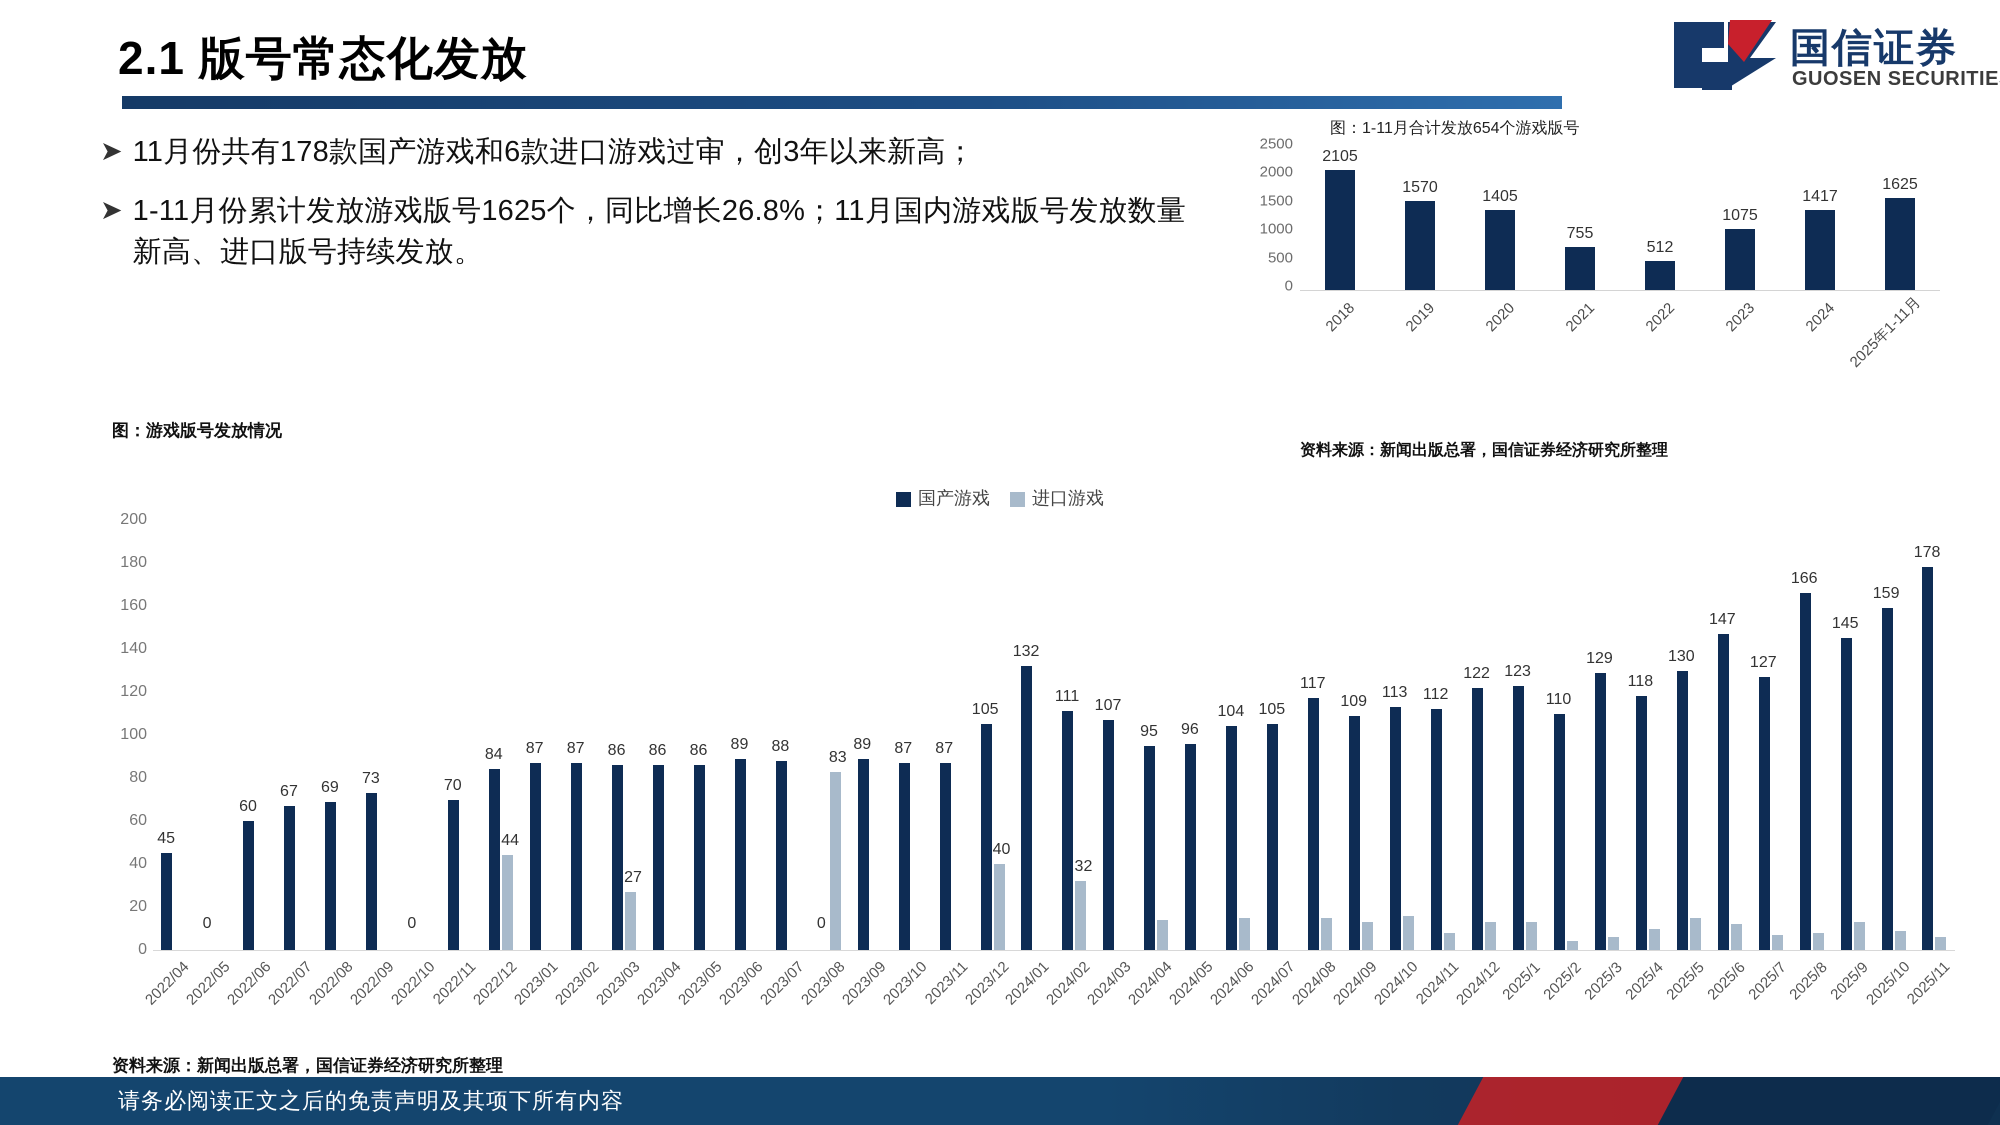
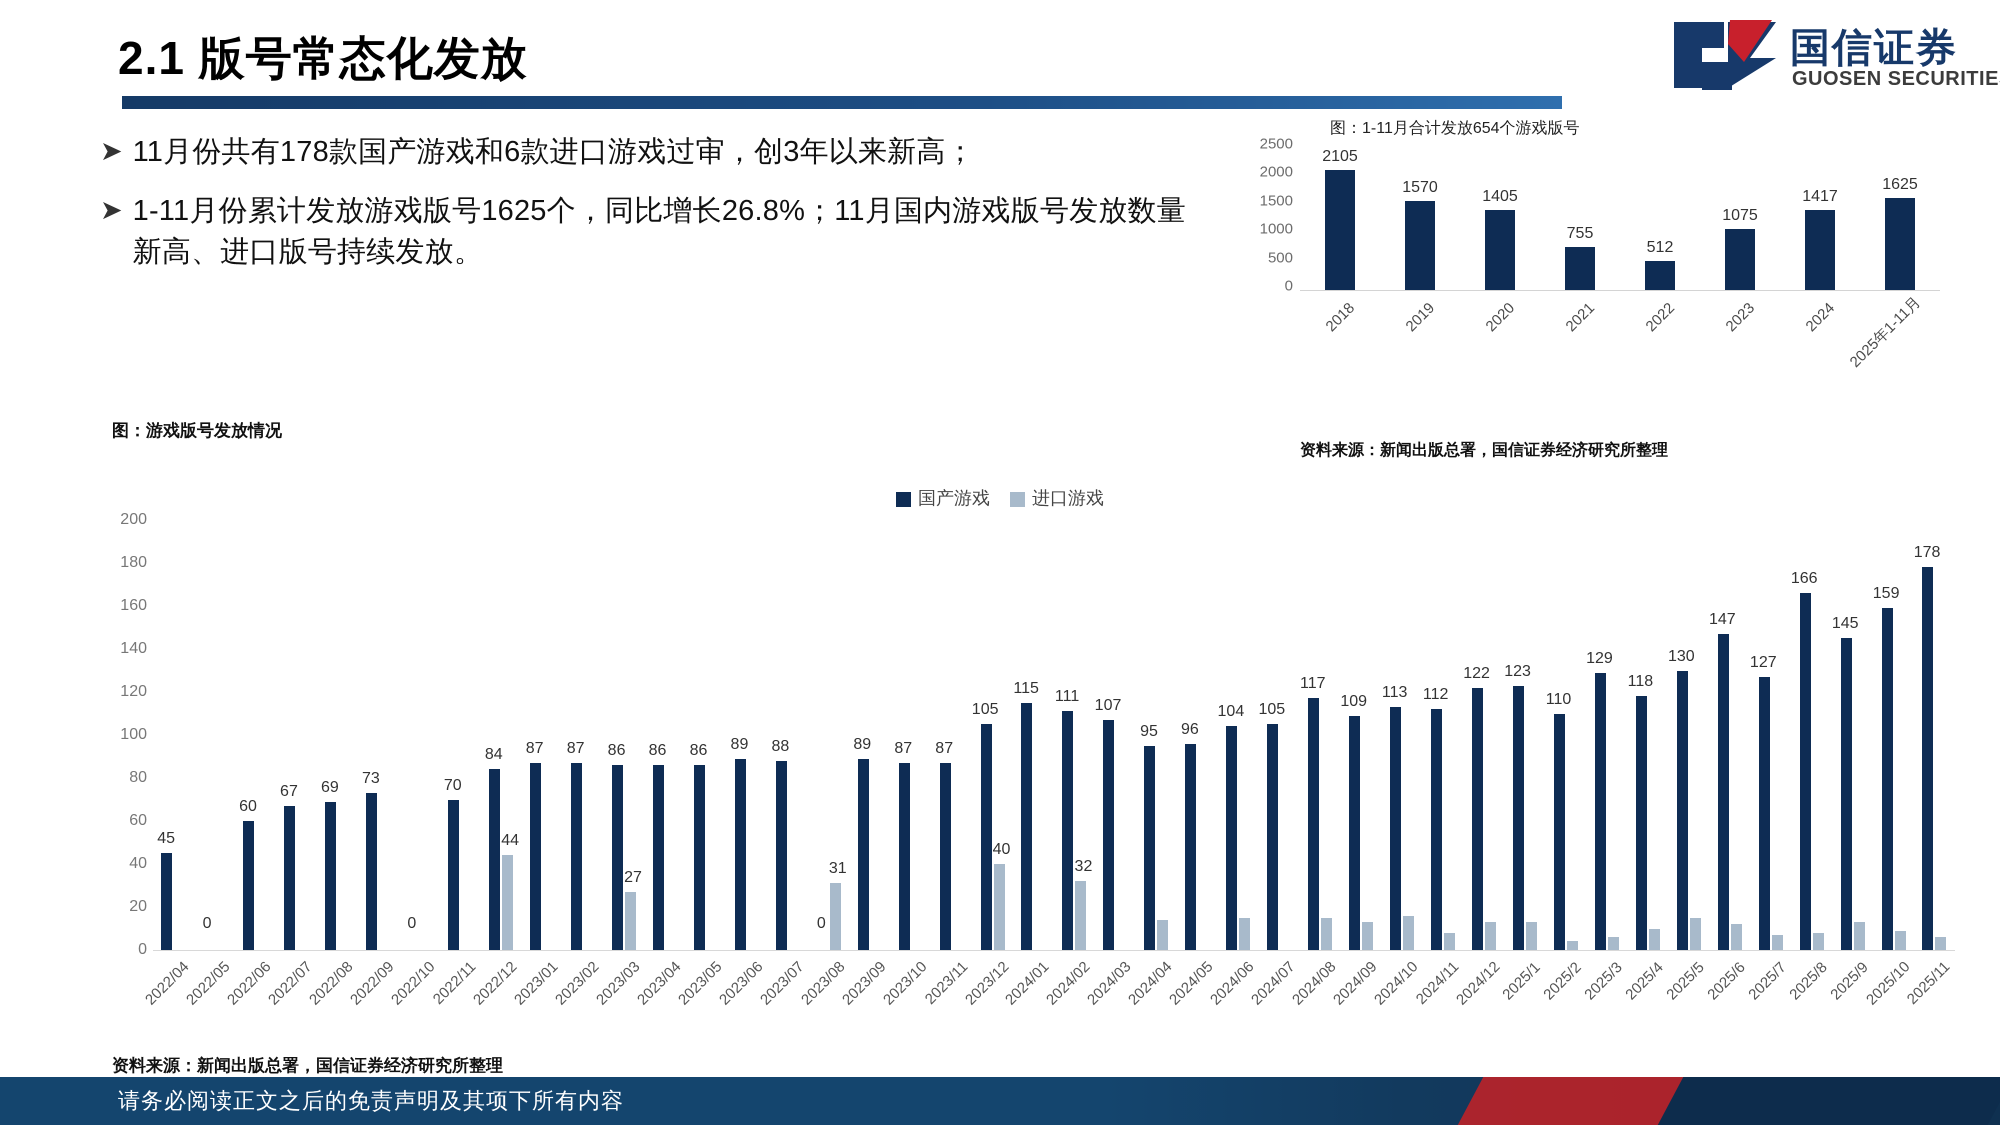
图：游戏版号发放情况/进口游戏/2023/08: 83 -> 31
图：游戏版号发放情况/国产游戏/2024/01: 132 -> 115
